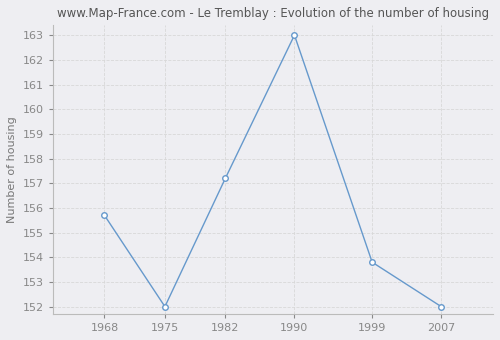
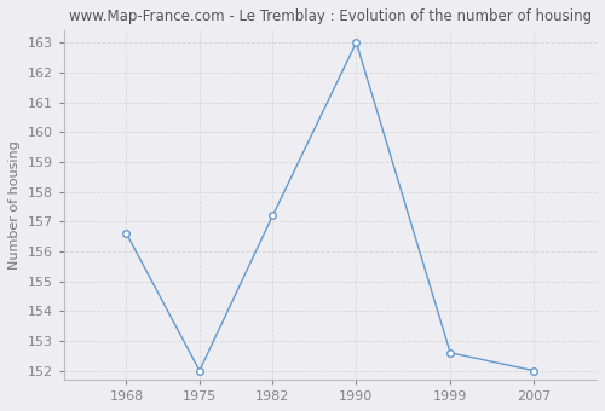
1968: 155.7 -> 156.6
1999: 153.8 -> 152.6
